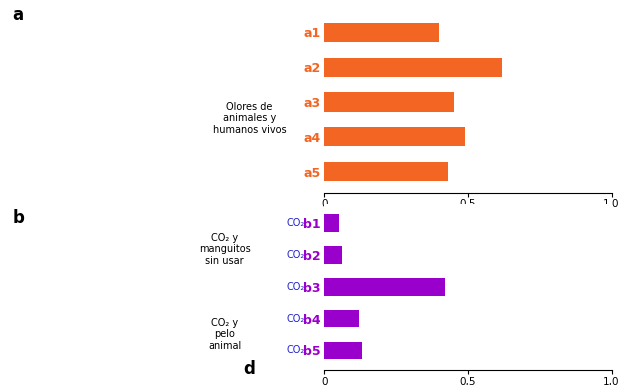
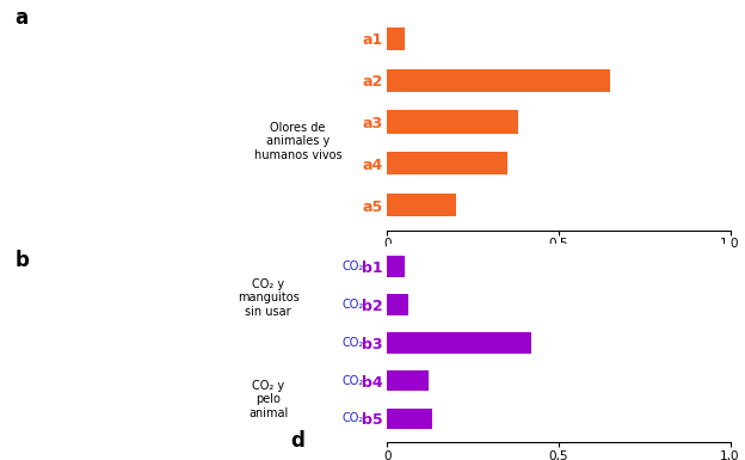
a1: 0,40 -> 0,05
a2: 0,62 -> 0,65
a3: 0,45 -> 0,38
a4: 0,49 -> 0,35
a5: 0,43 -> 0,20
